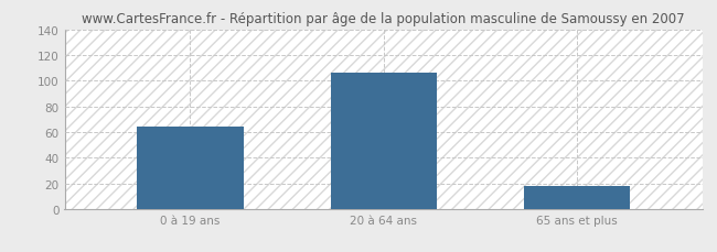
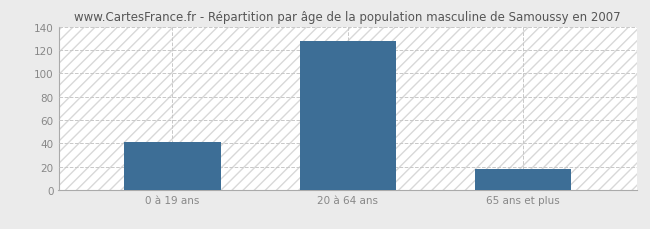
0 à 19 ans: 64 -> 41
20 à 64 ans: 106 -> 128
